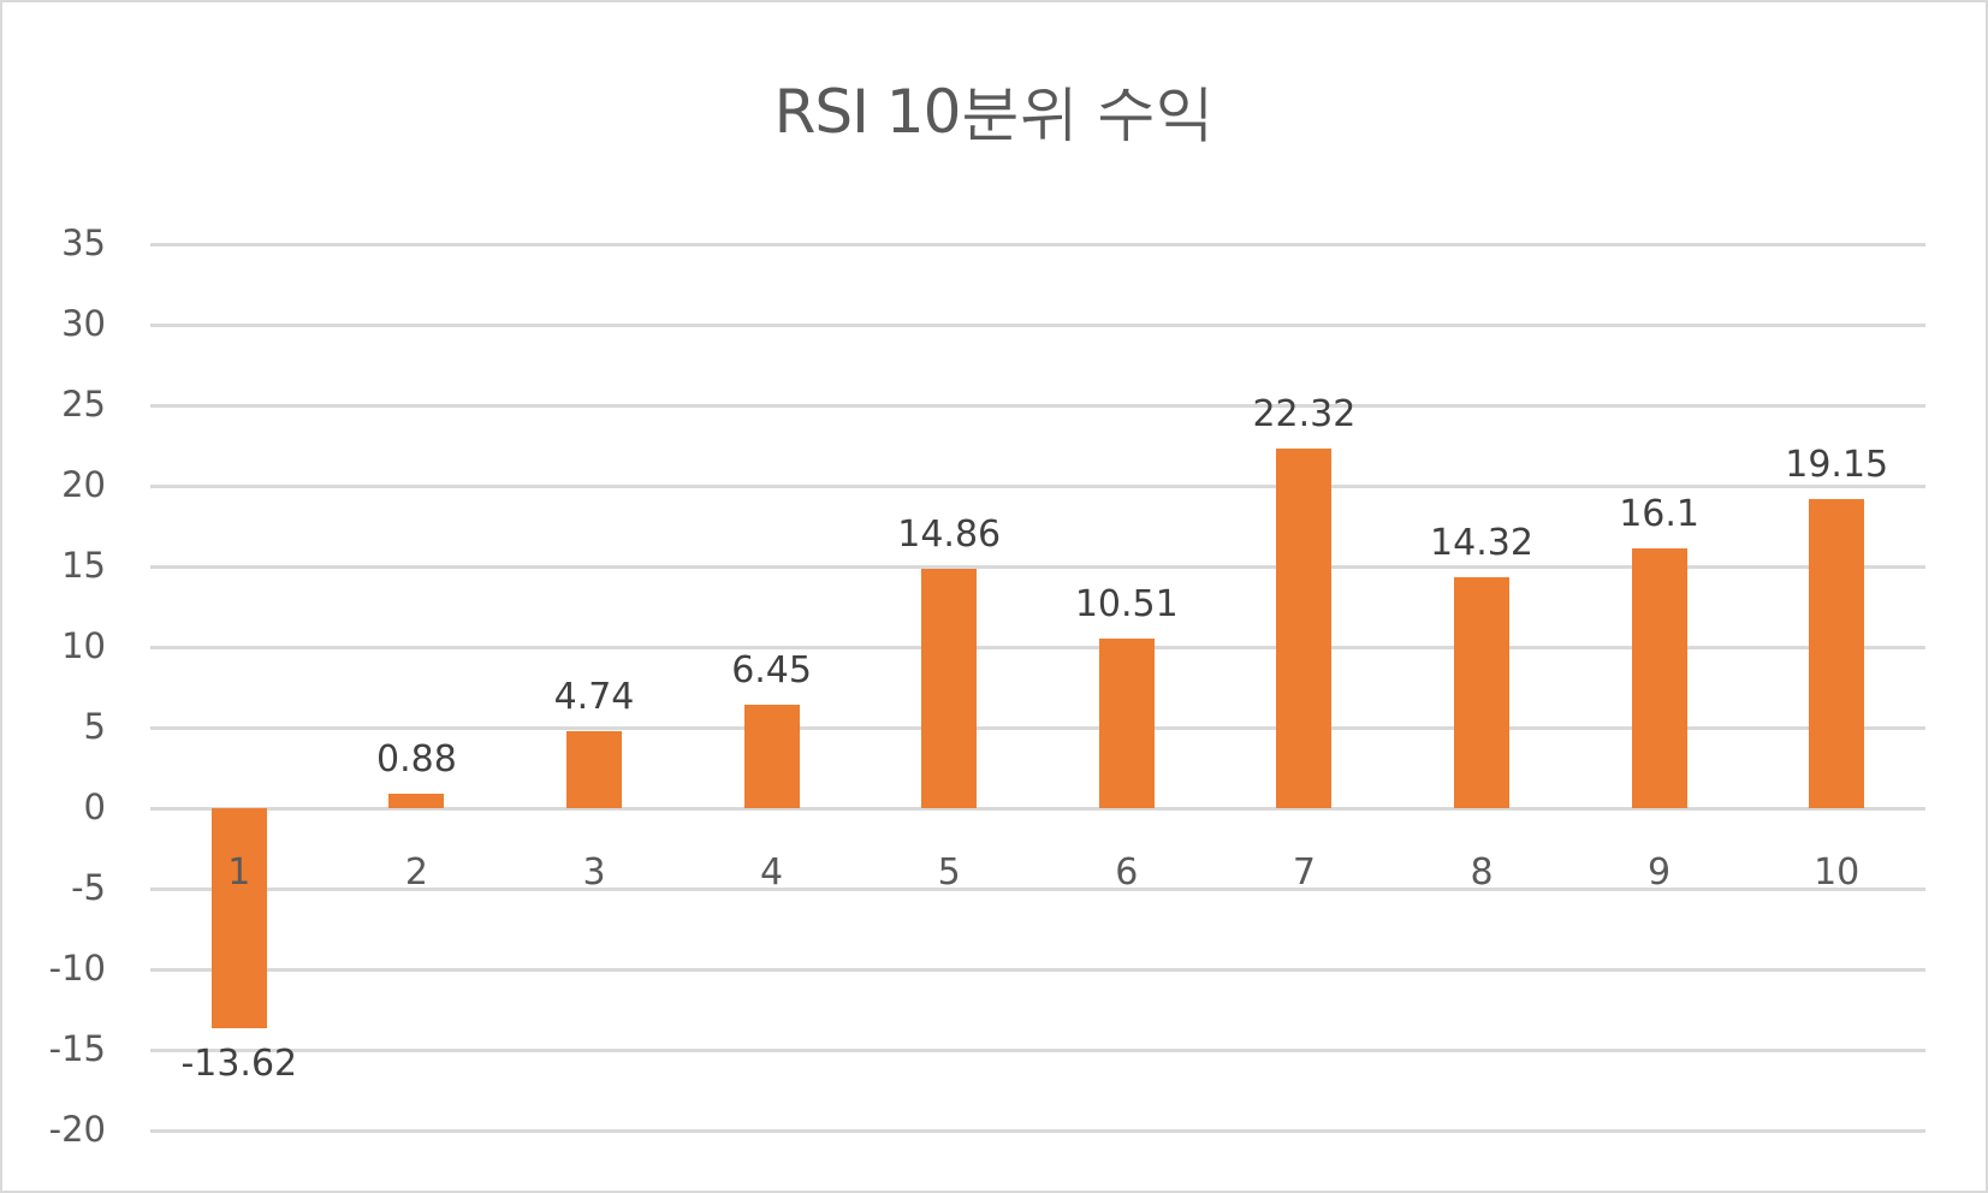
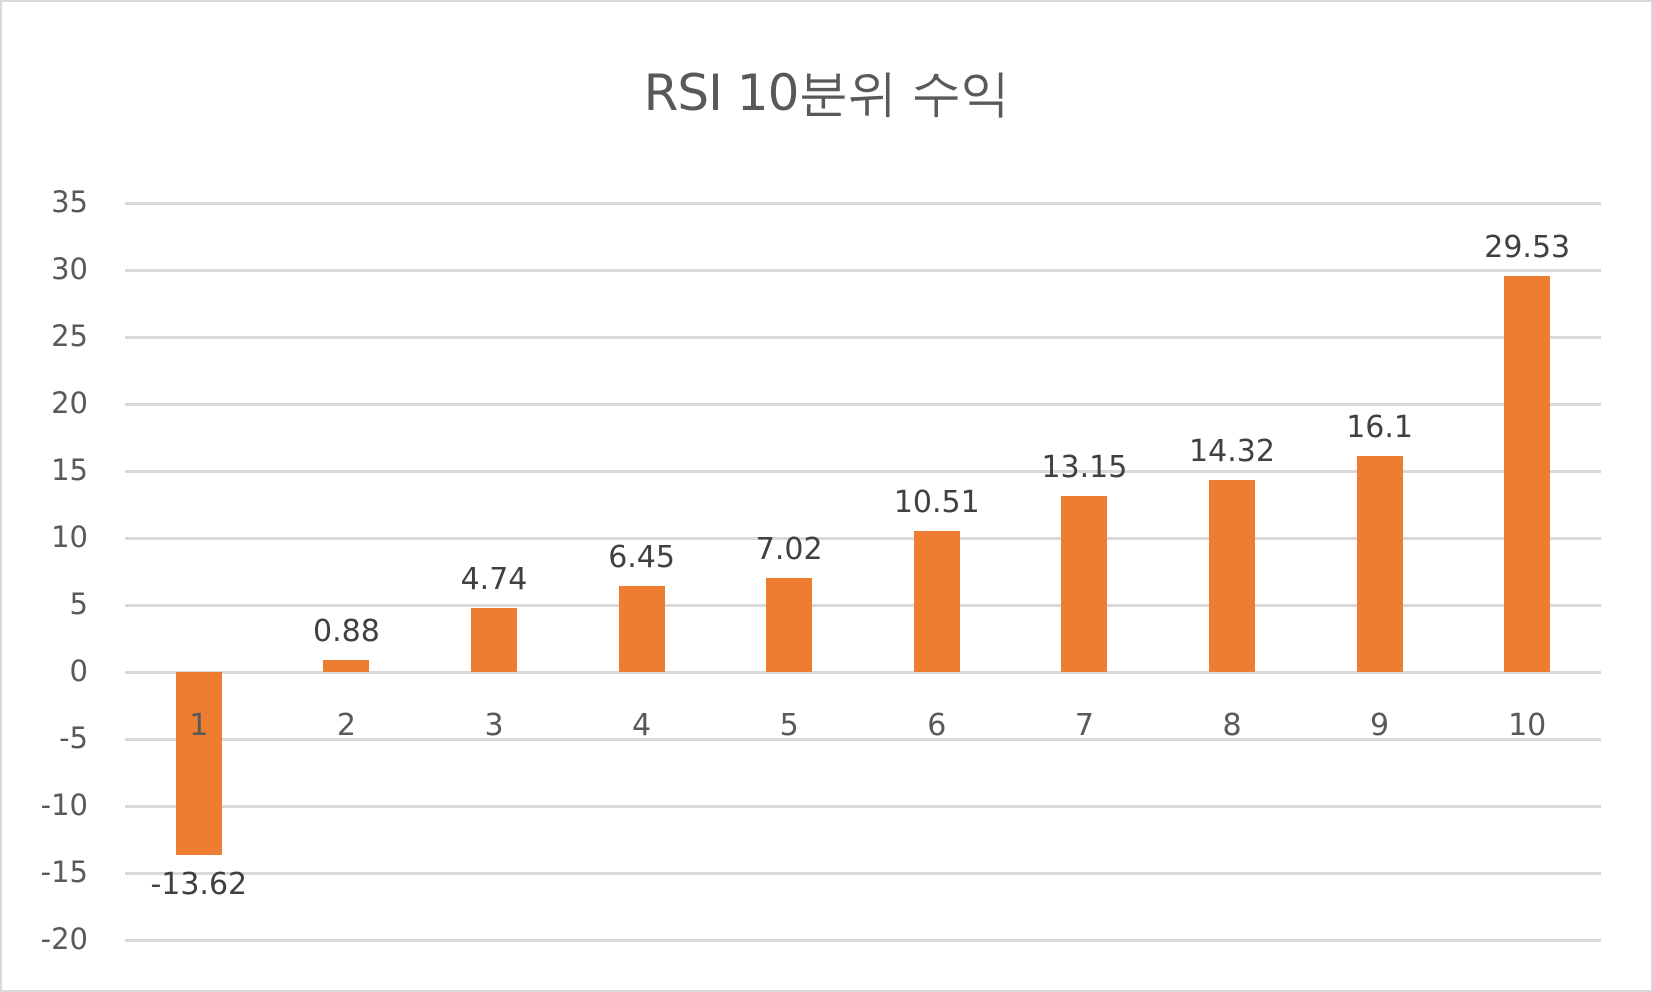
5: 14.86 -> 7.02
7: 22.32 -> 13.15
10: 19.15 -> 29.53
